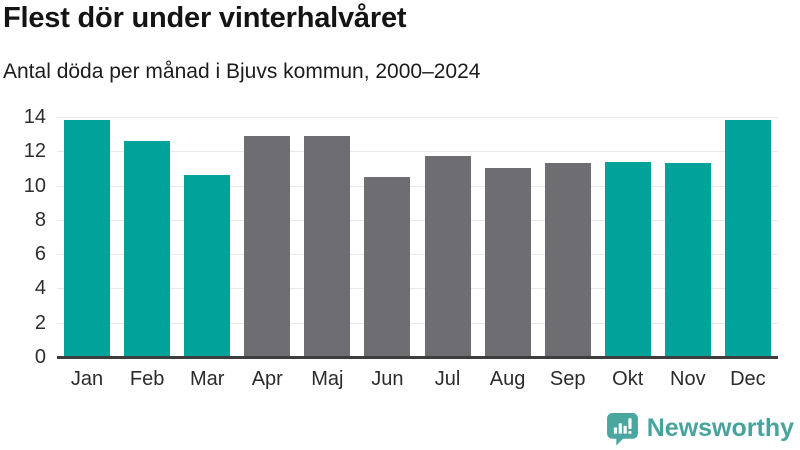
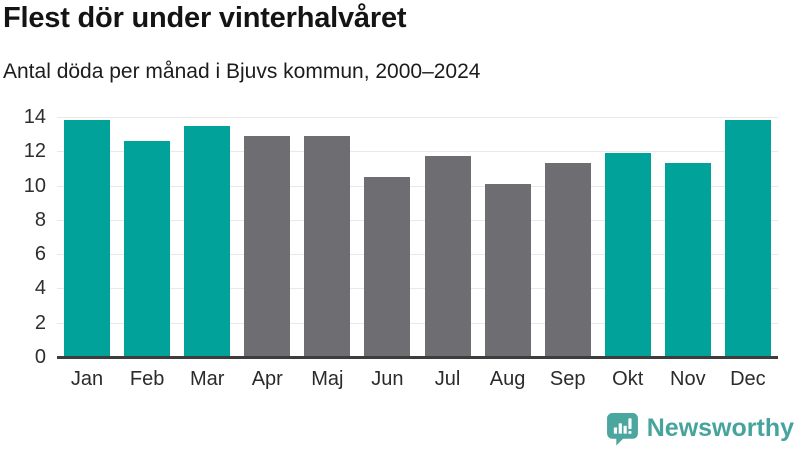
Mar: 10.6 -> 13.5
Aug: 11.0 -> 10.1
Okt: 11.4 -> 11.9
